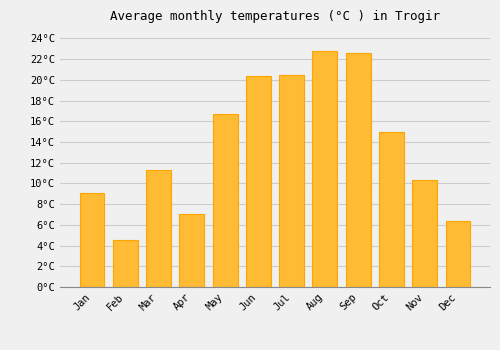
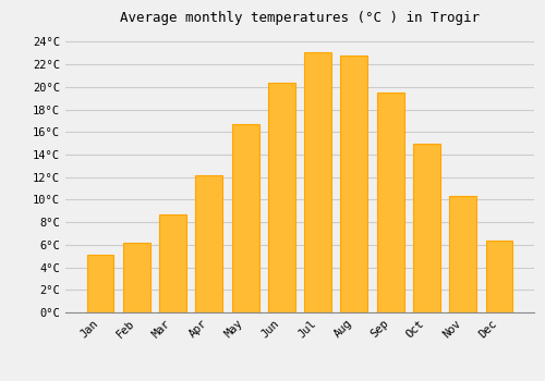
Jan: 9.1°C -> 5.1°C
Feb: 4.5°C -> 6.2°C
Mar: 11.3°C -> 8.7°C
Apr: 7.0°C -> 12.2°C
Jul: 20.5°C -> 23.1°C
Sep: 22.6°C -> 19.5°C
